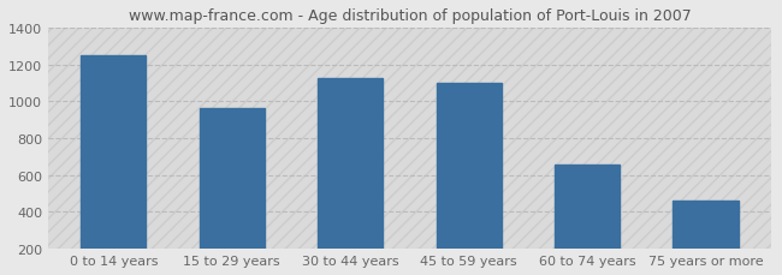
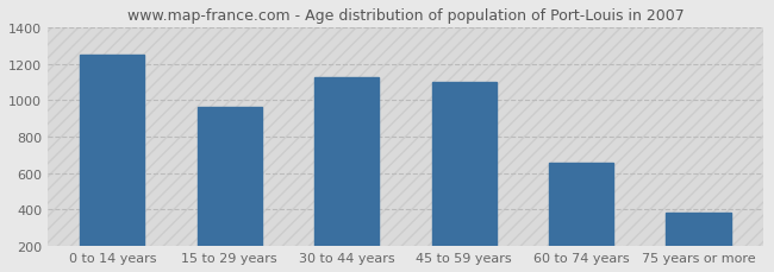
75 years or more: 460 -> 380
